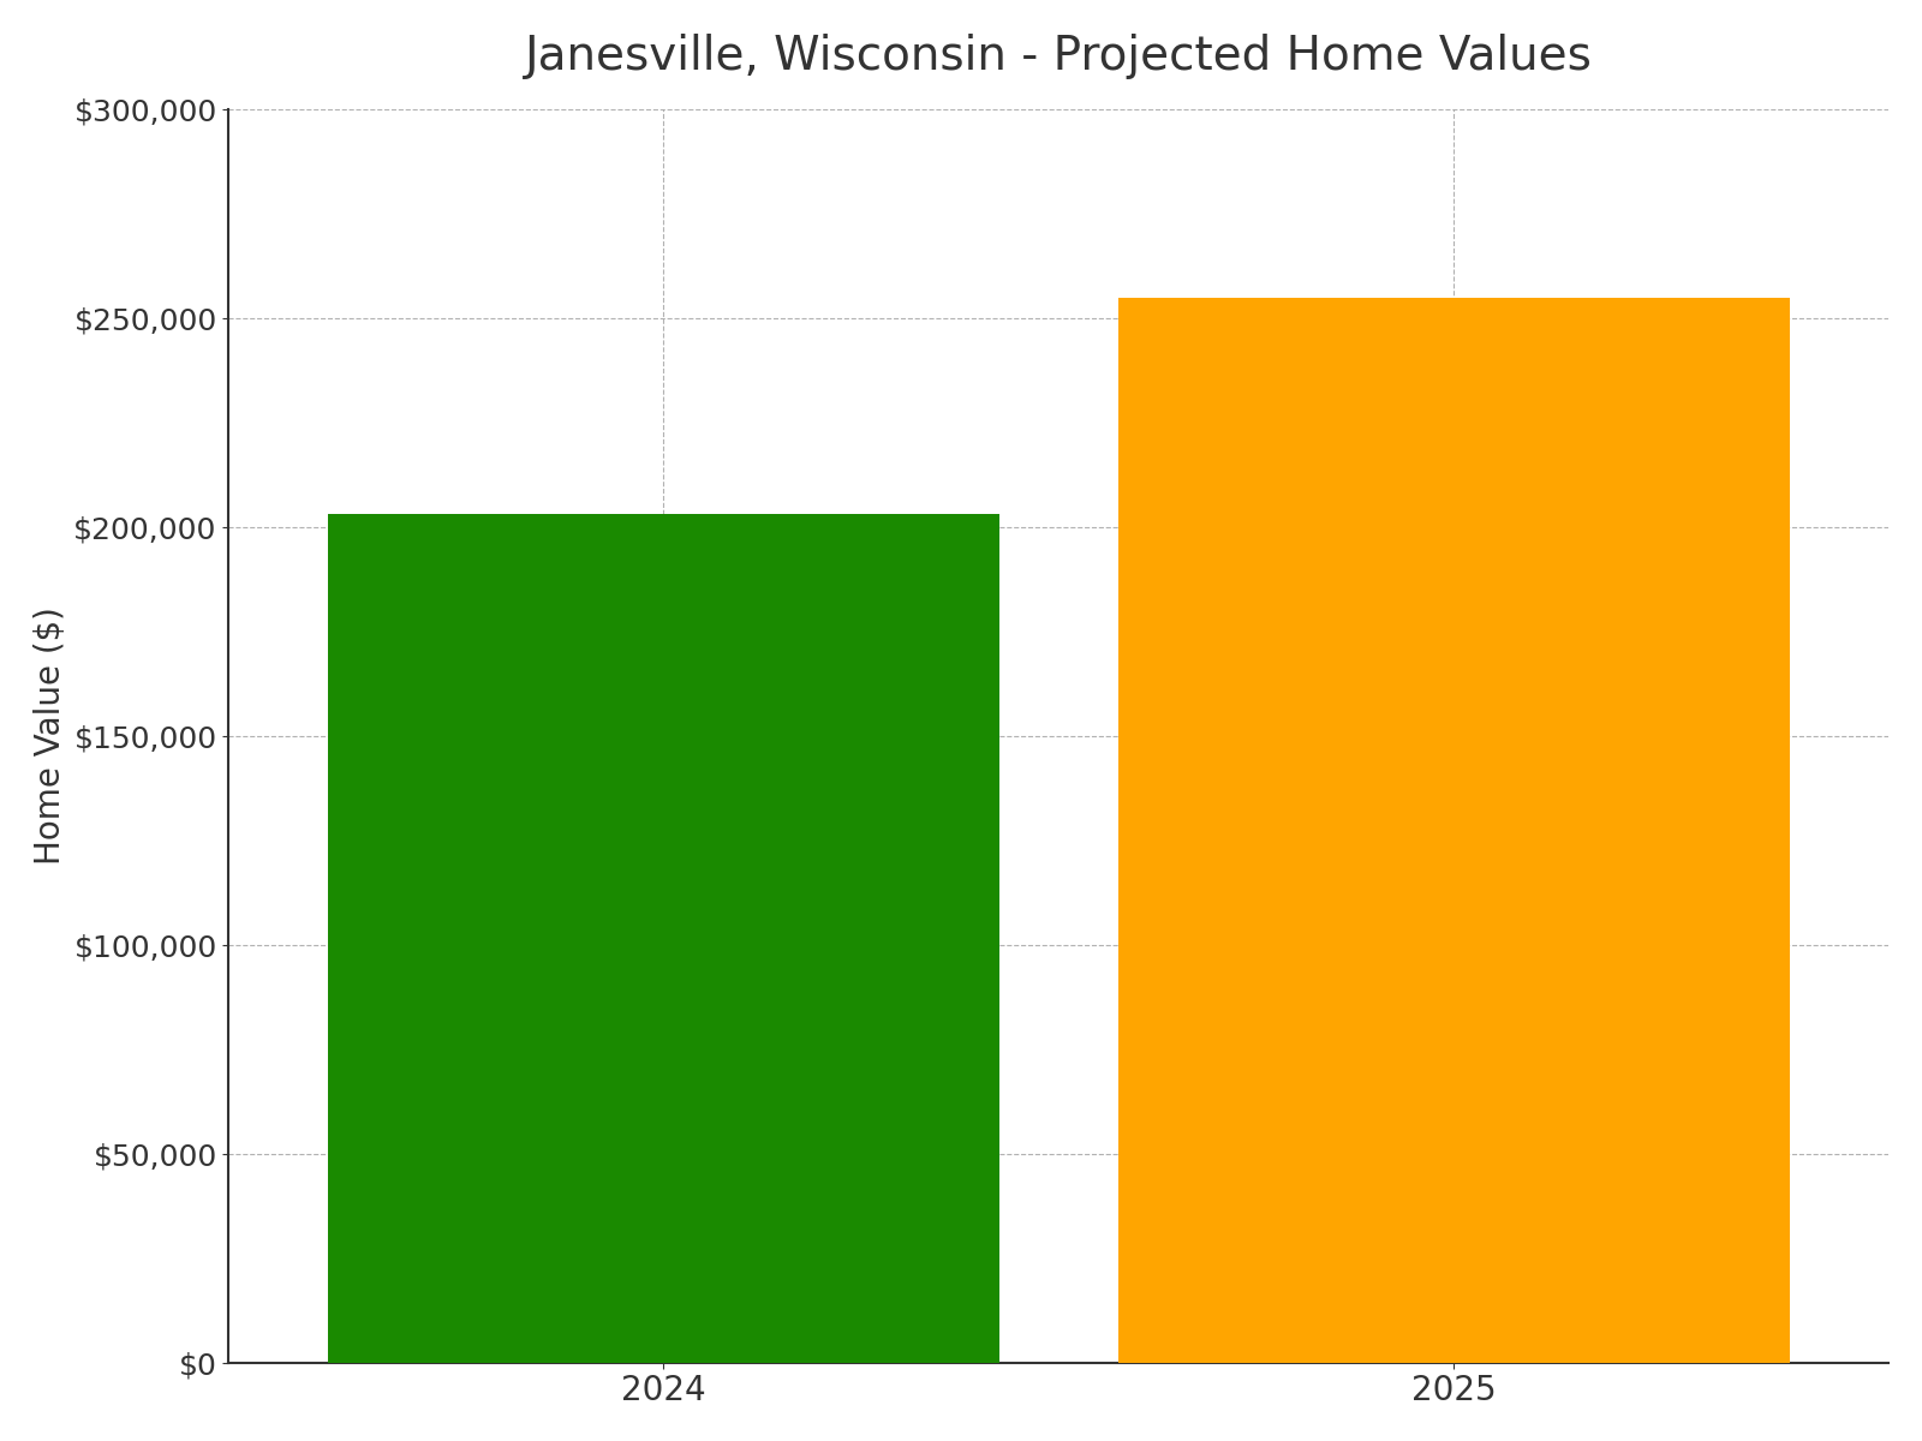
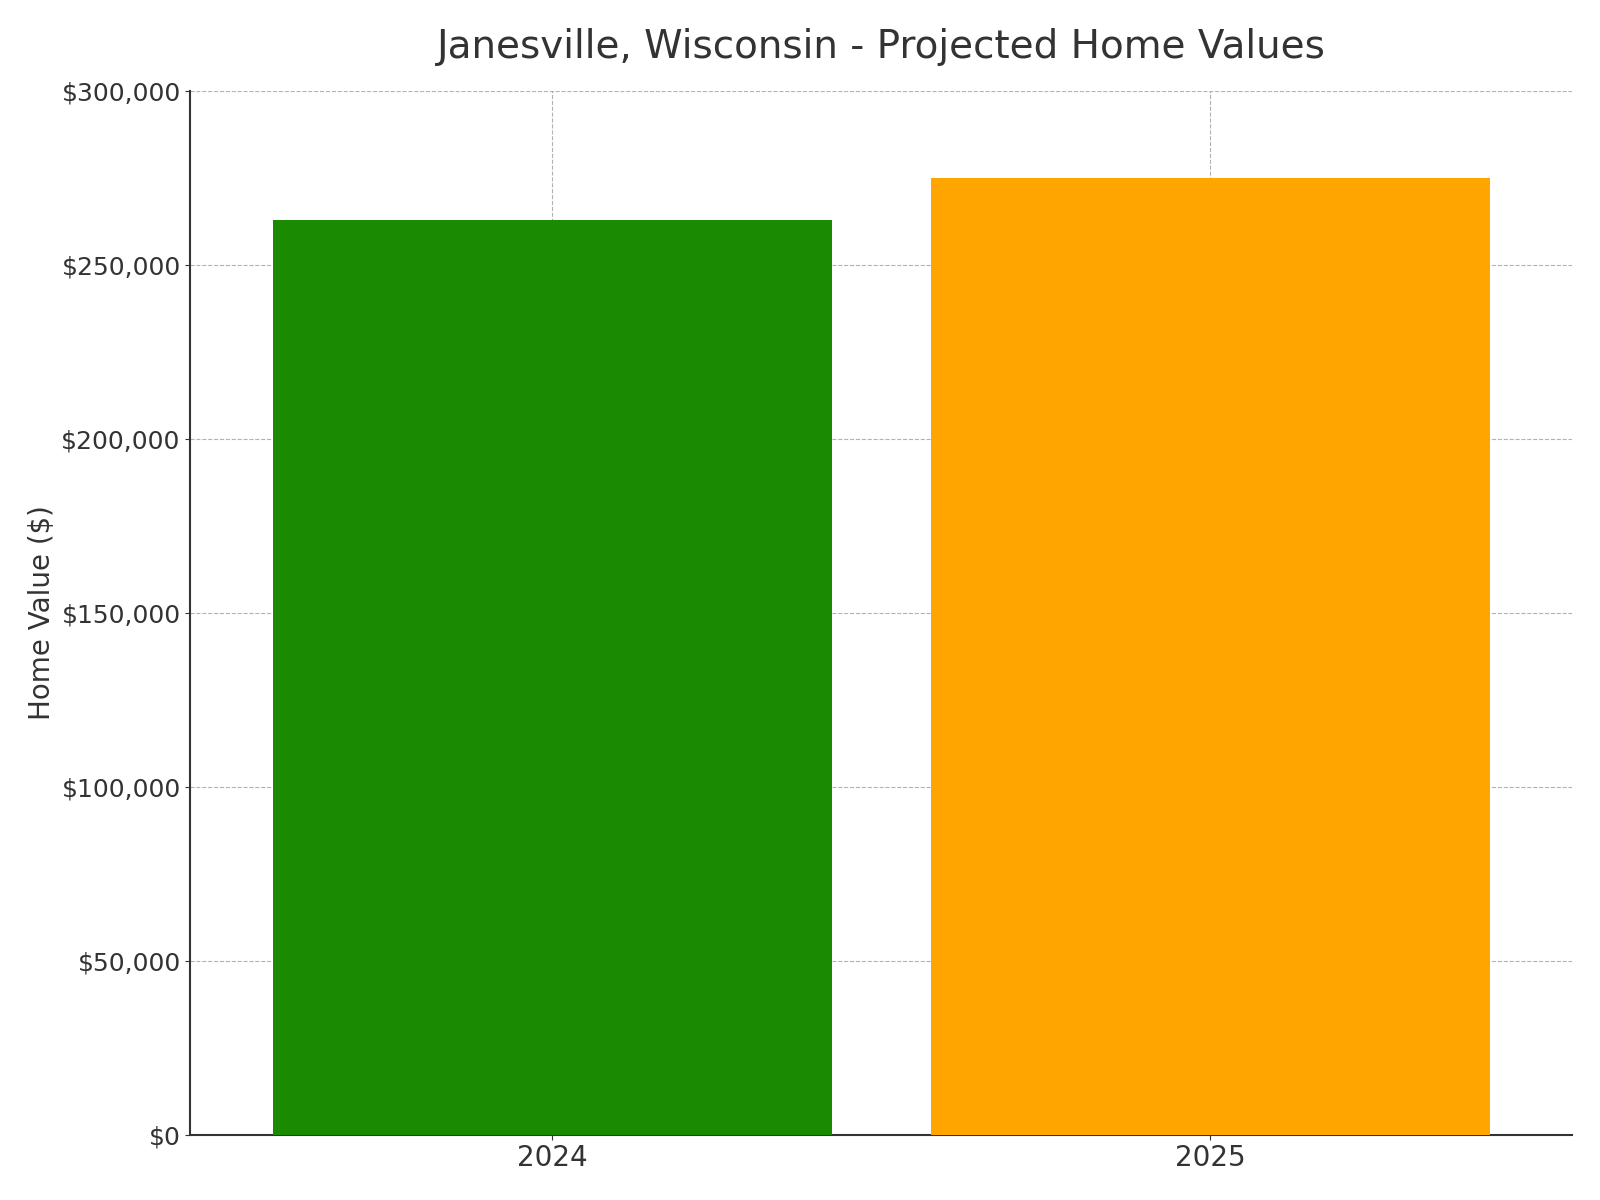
2024: $203,000 -> $263,000
2025: $255,000 -> $275,000
